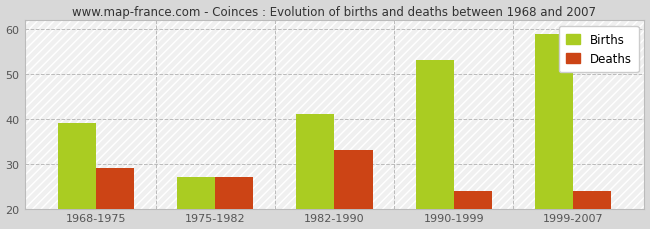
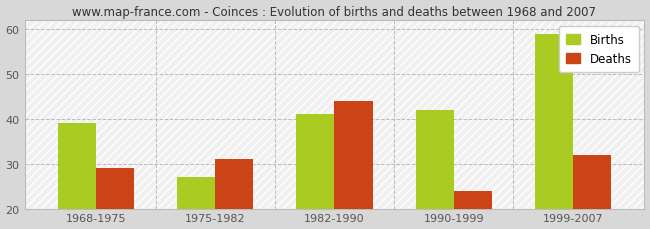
Deaths/1975-1982: 27 -> 31
Deaths/1982-1990: 33 -> 44
Births/1990-1999: 53 -> 42
Deaths/1999-2007: 24 -> 32
